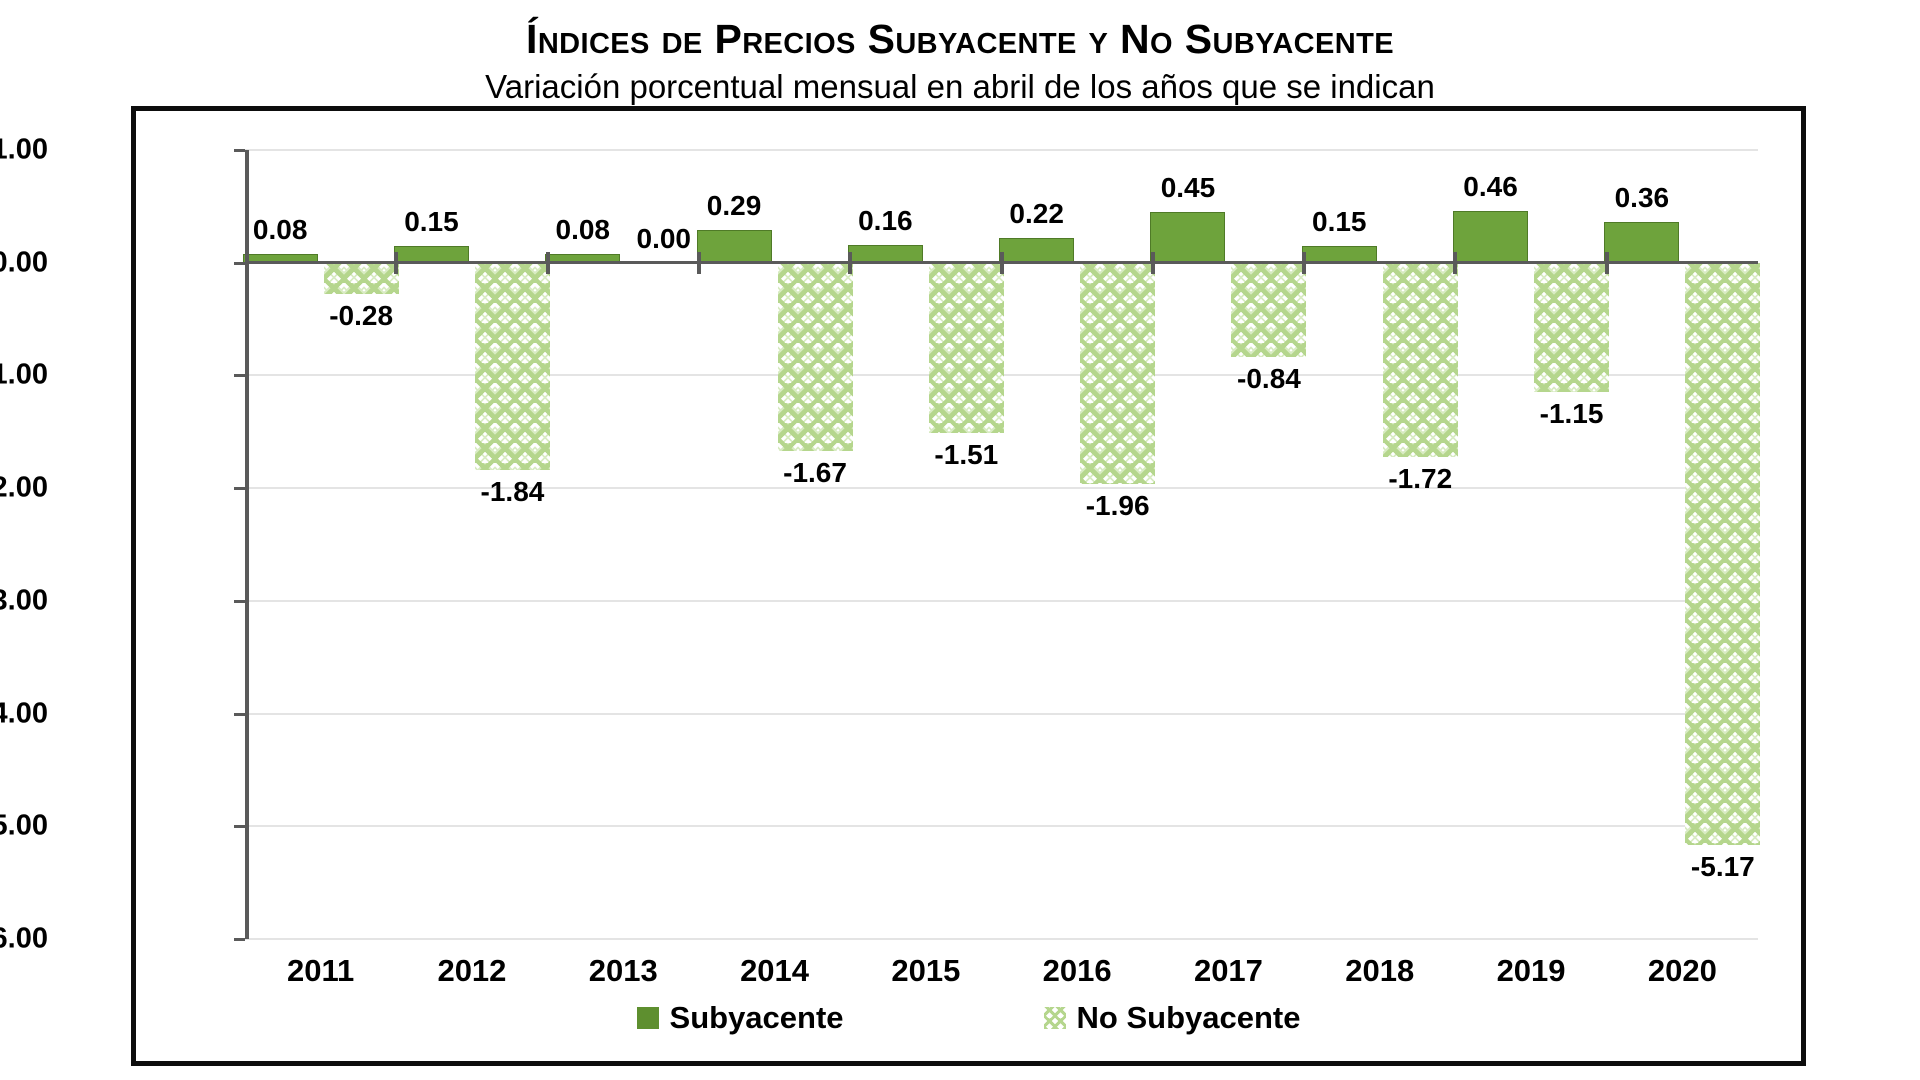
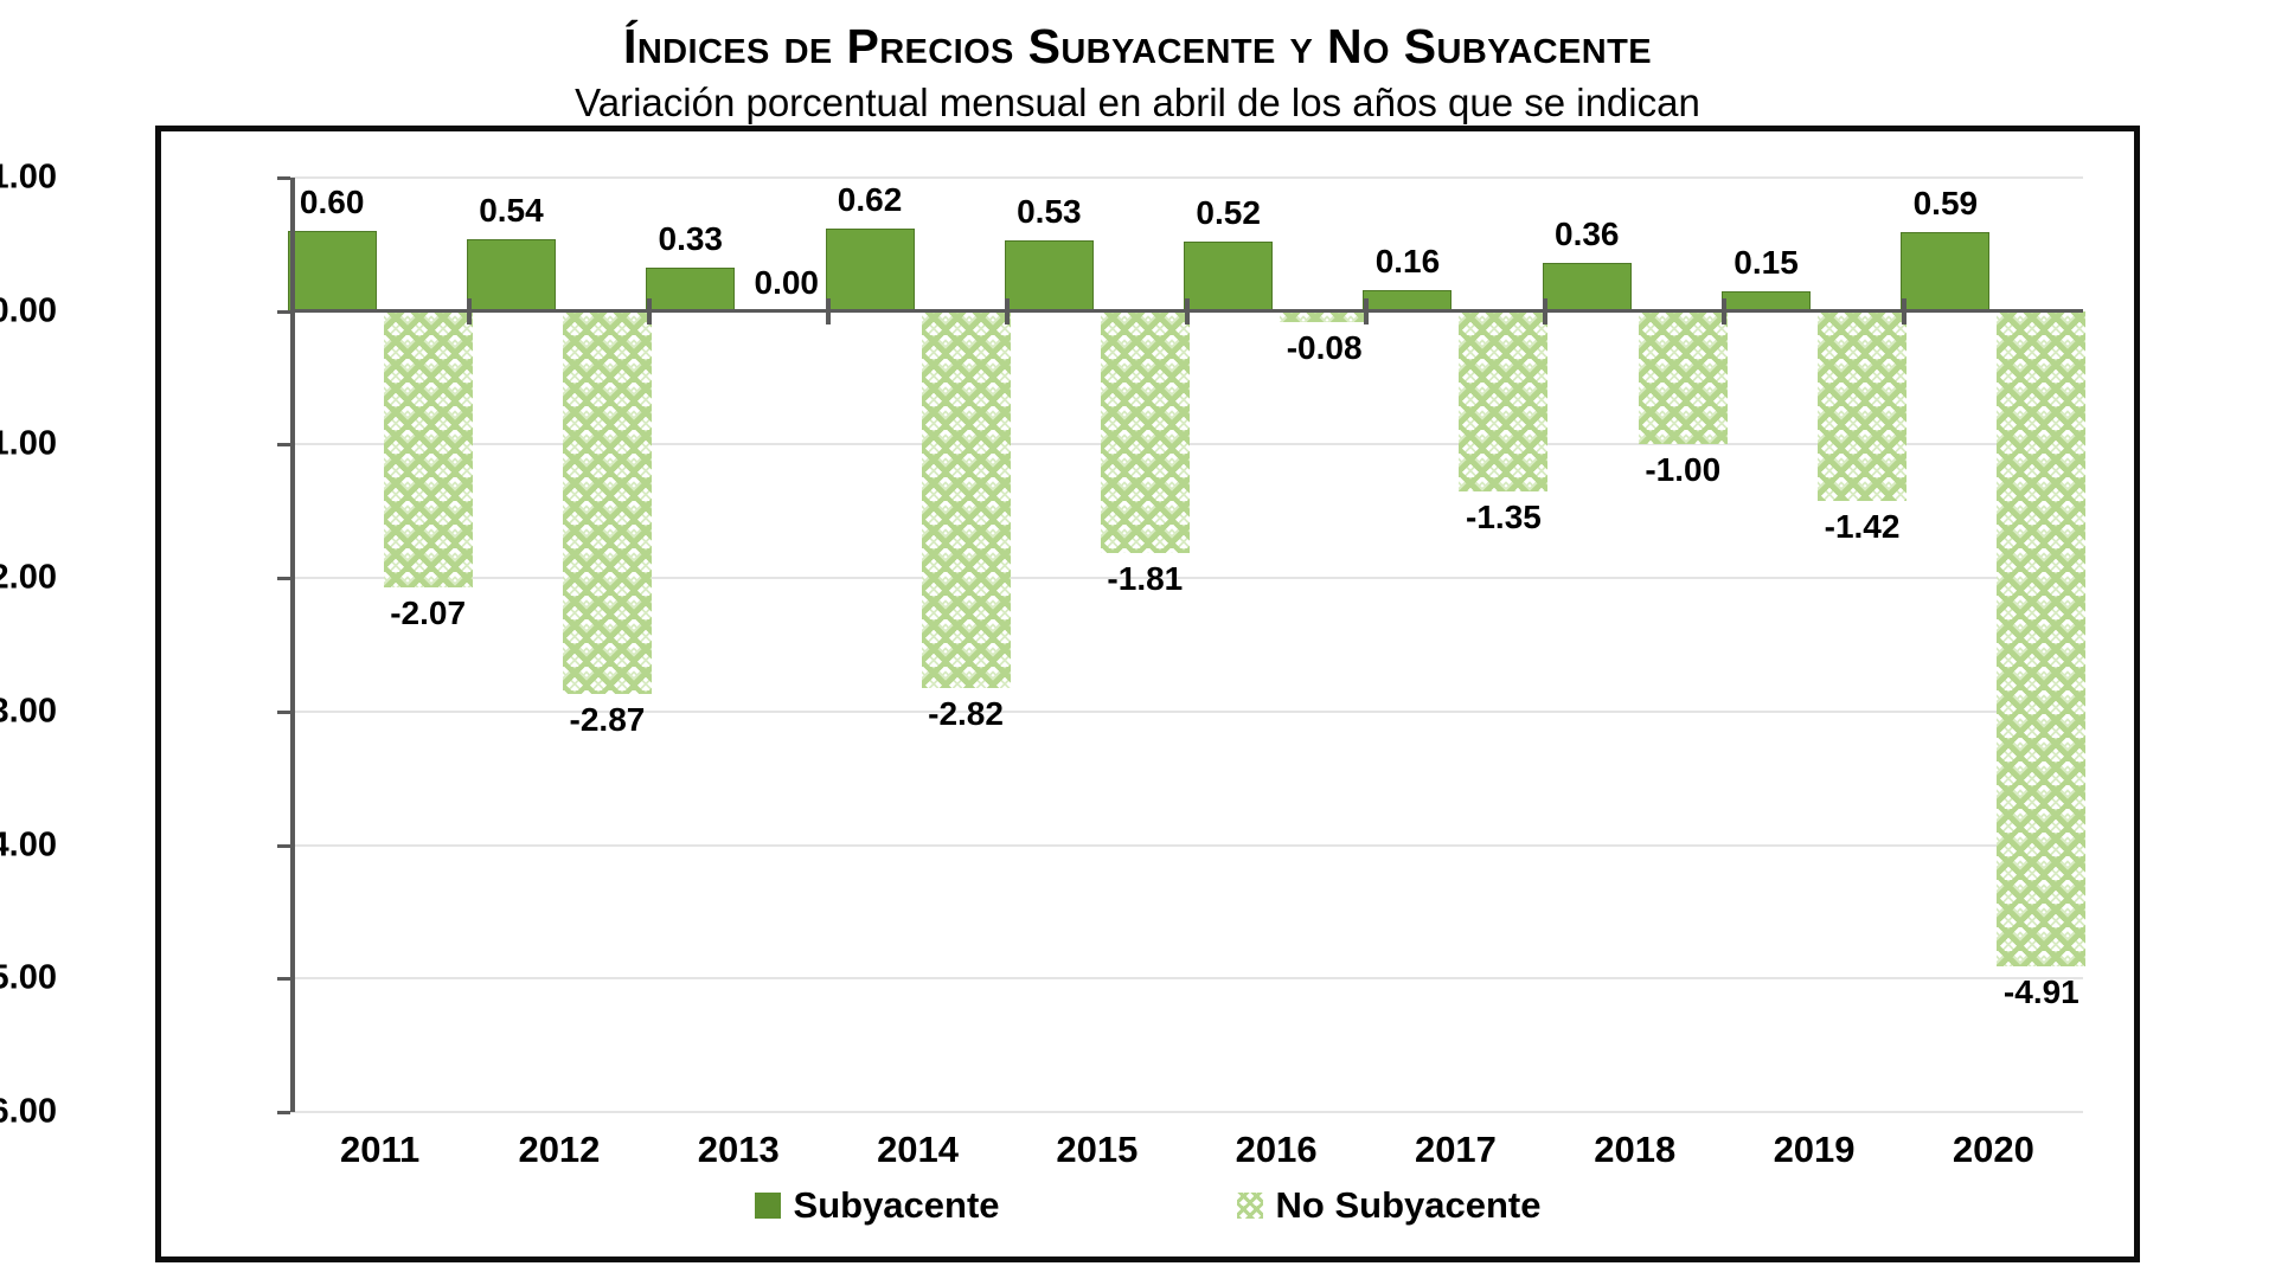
Subyacente/2011: 0.08 -> 0.60
No Subyacente/2011: -0.28 -> -2.07
Subyacente/2012: 0.15 -> 0.54
No Subyacente/2012: -1.84 -> -2.87
Subyacente/2013: 0.08 -> 0.33
Subyacente/2014: 0.29 -> 0.62
No Subyacente/2014: -1.67 -> -2.82
Subyacente/2015: 0.16 -> 0.53
No Subyacente/2015: -1.51 -> -1.81
Subyacente/2016: 0.22 -> 0.52
No Subyacente/2016: -1.96 -> -0.08
Subyacente/2017: 0.45 -> 0.16
No Subyacente/2017: -0.84 -> -1.35
Subyacente/2018: 0.15 -> 0.36
No Subyacente/2018: -1.72 -> -1.00
Subyacente/2019: 0.46 -> 0.15
No Subyacente/2019: -1.15 -> -1.42
Subyacente/2020: 0.36 -> 0.59
No Subyacente/2020: -5.17 -> -4.91
